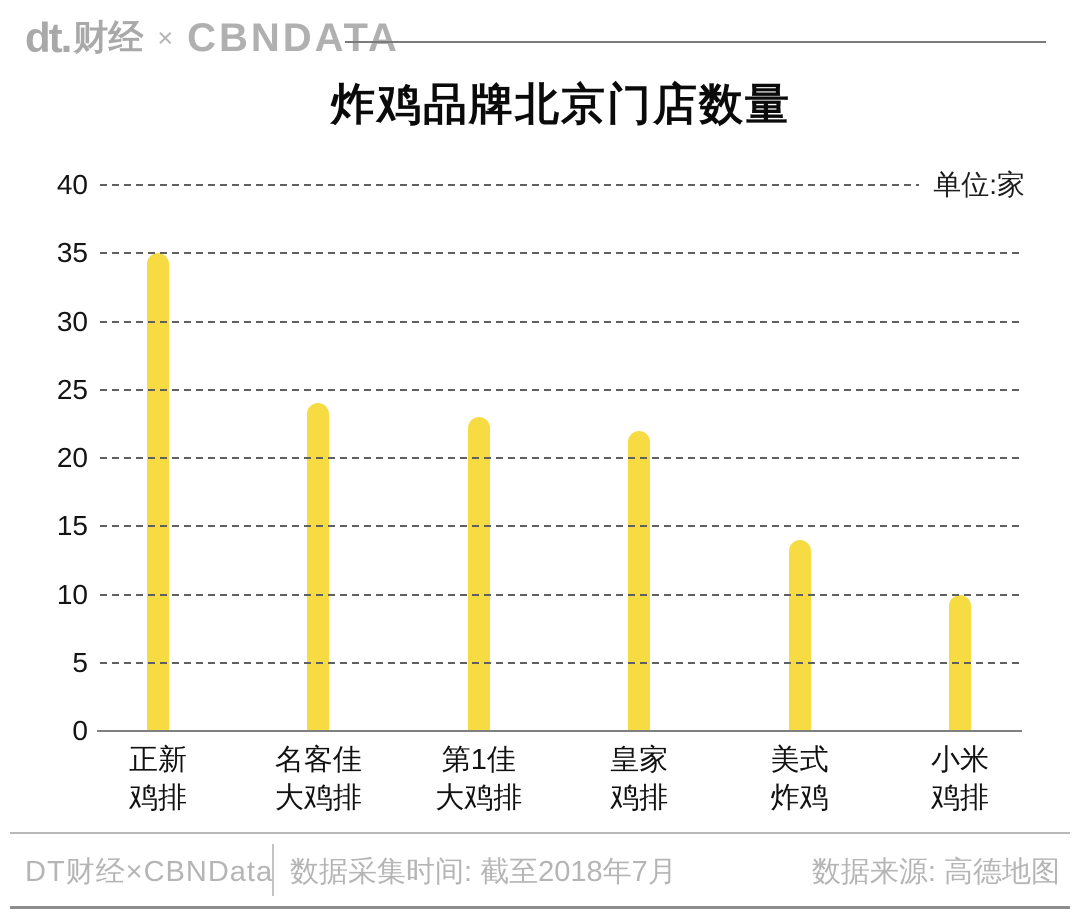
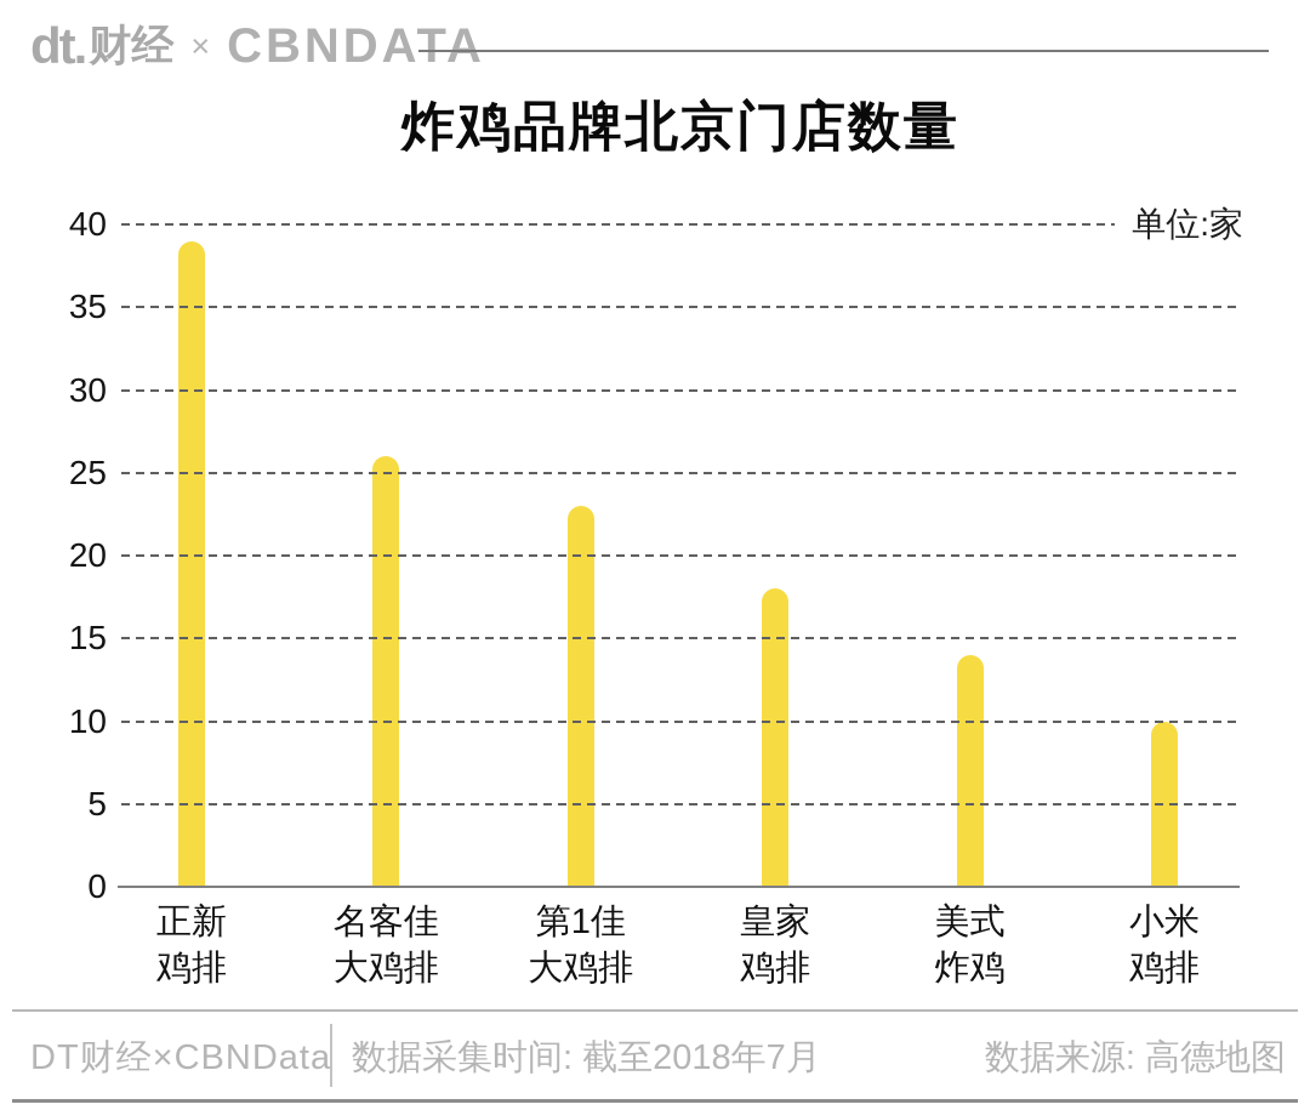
正新 鸡排: 35 -> 39
名客佳 大鸡排: 24 -> 26
皇家 鸡排: 22 -> 18
